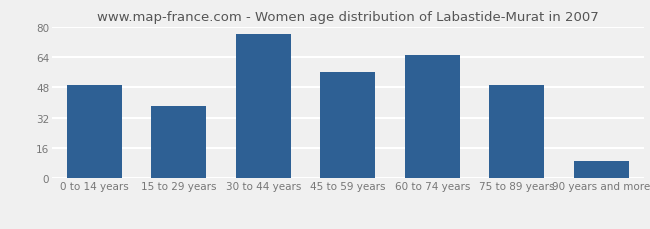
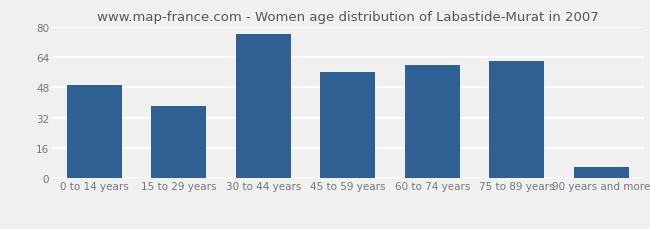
60 to 74 years: 65 -> 60
75 to 89 years: 49 -> 62
90 years and more: 9 -> 6
